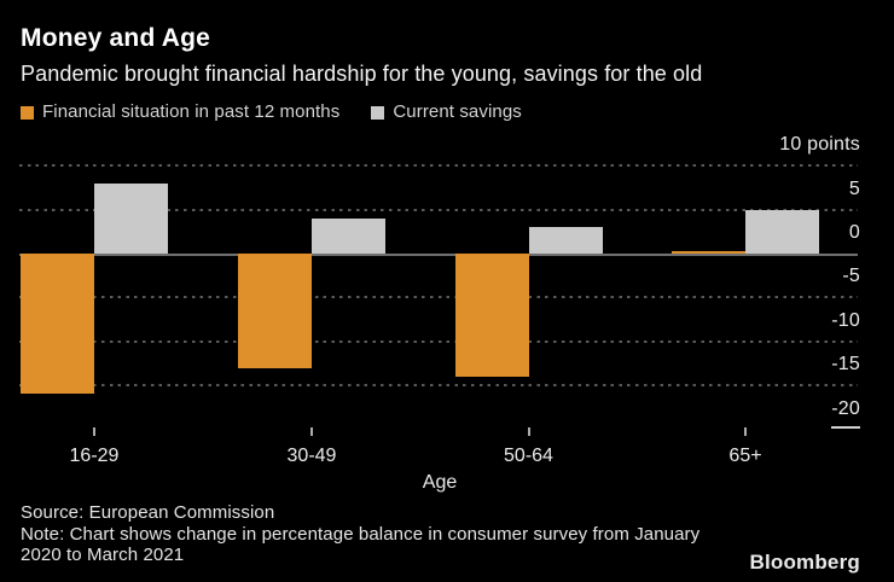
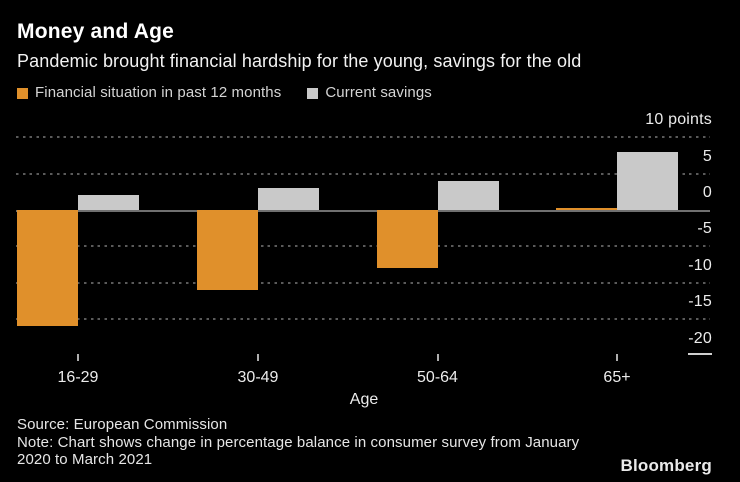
Current savings/16-29: 8 -> 2
Financial situation in past 12 months/30-49: -13 -> -11
Current savings/30-49: 4 -> 3
Financial situation in past 12 months/50-64: -14 -> -8
Current savings/50-64: 3 -> 4
Current savings/65+: 5 -> 8
